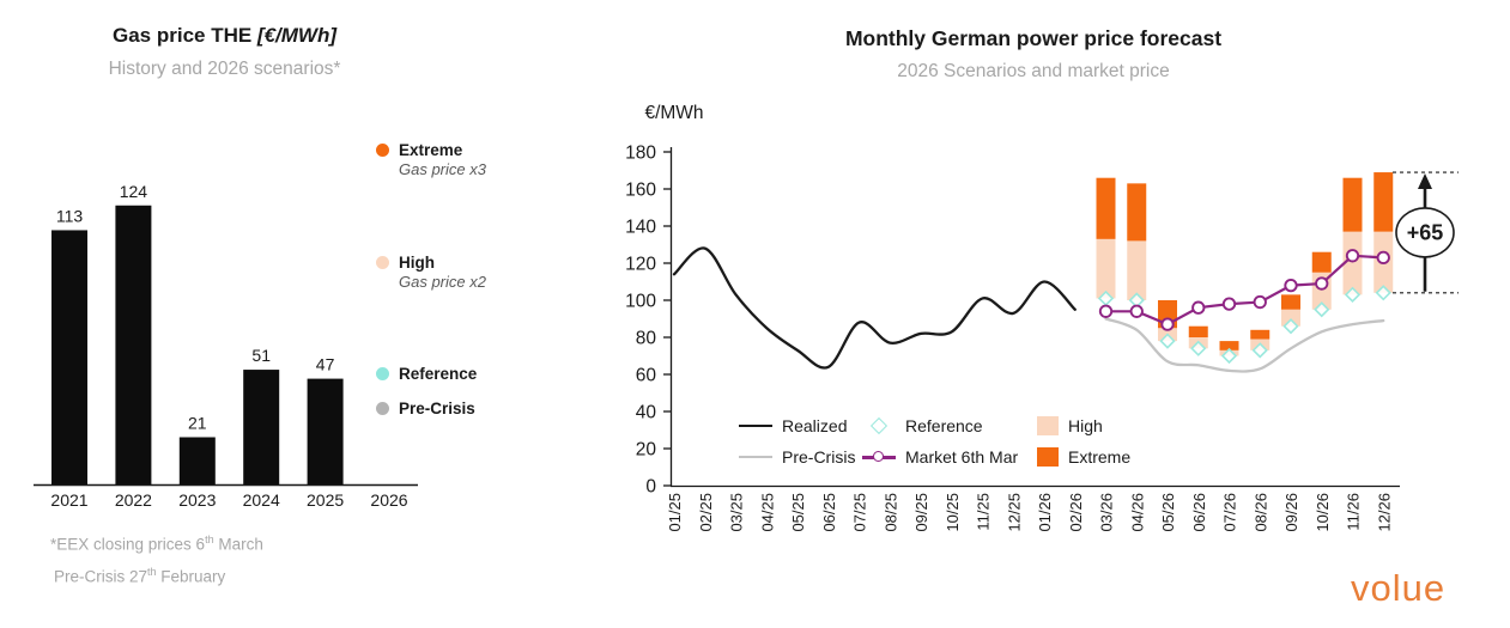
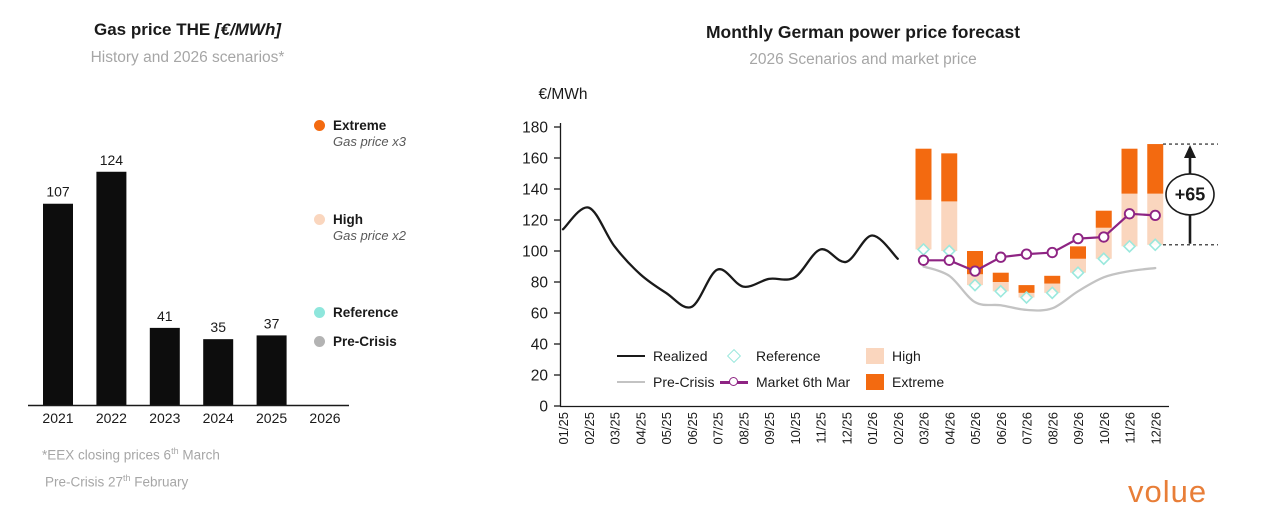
Gas price THE [€/MWh]/2021: 113 -> 107
Gas price THE [€/MWh]/2023: 21 -> 41
Gas price THE [€/MWh]/2024: 51 -> 35
Gas price THE [€/MWh]/2025: 47 -> 37
